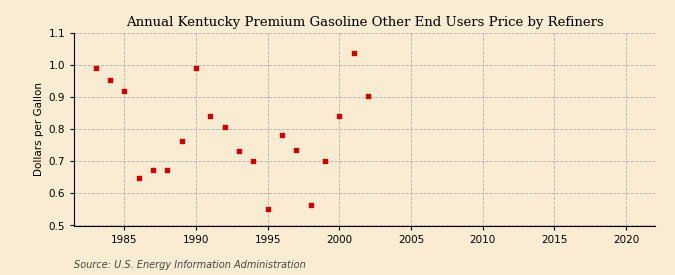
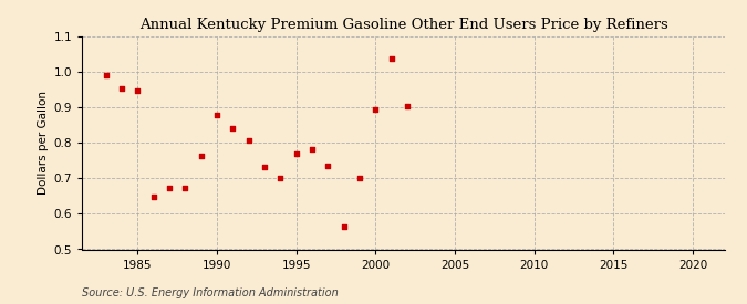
1985: 0.920 -> 0.948
1990: 0.990 -> 0.878
1995: 0.550 -> 0.771
2000: 0.840 -> 0.893
